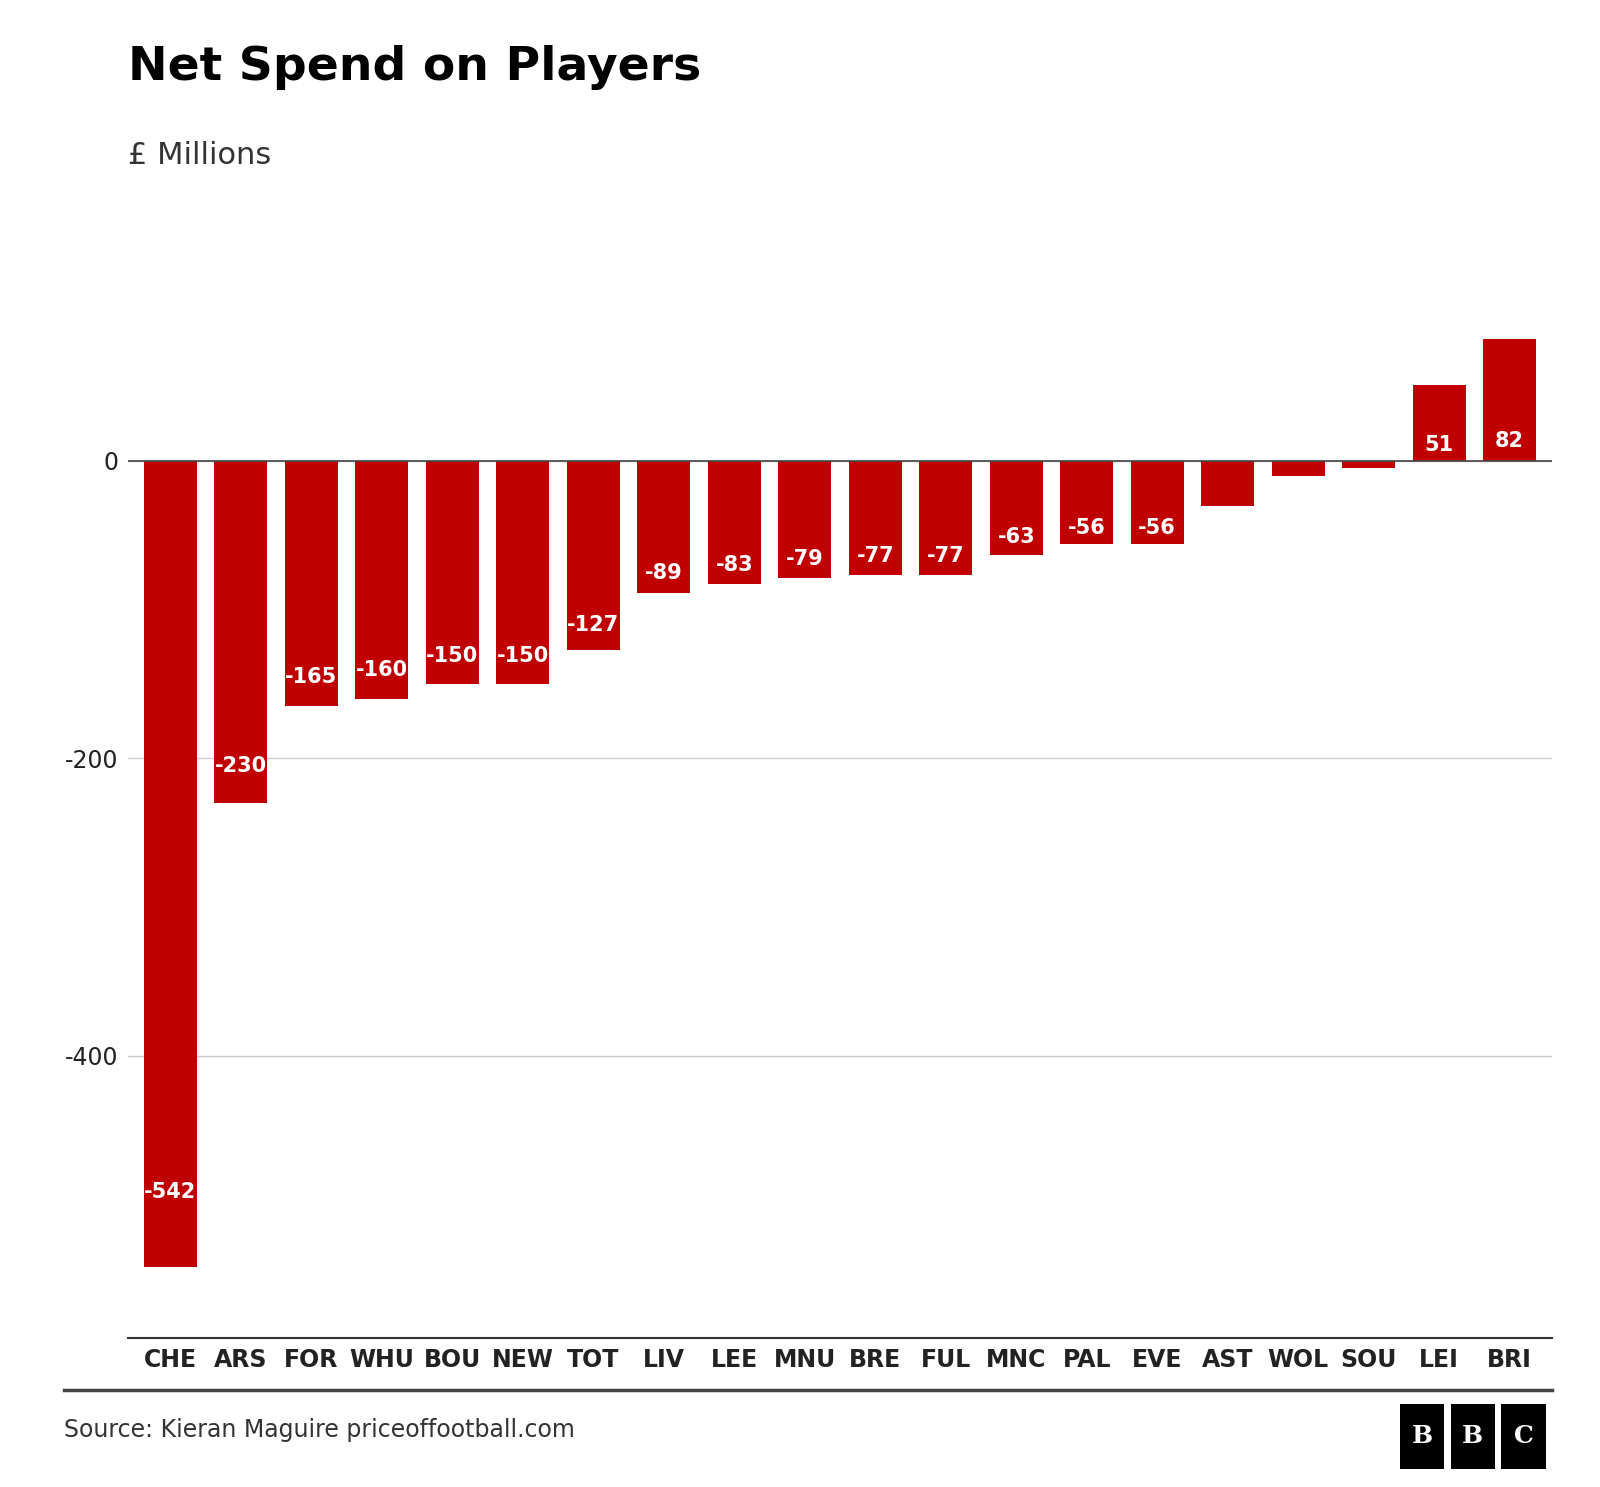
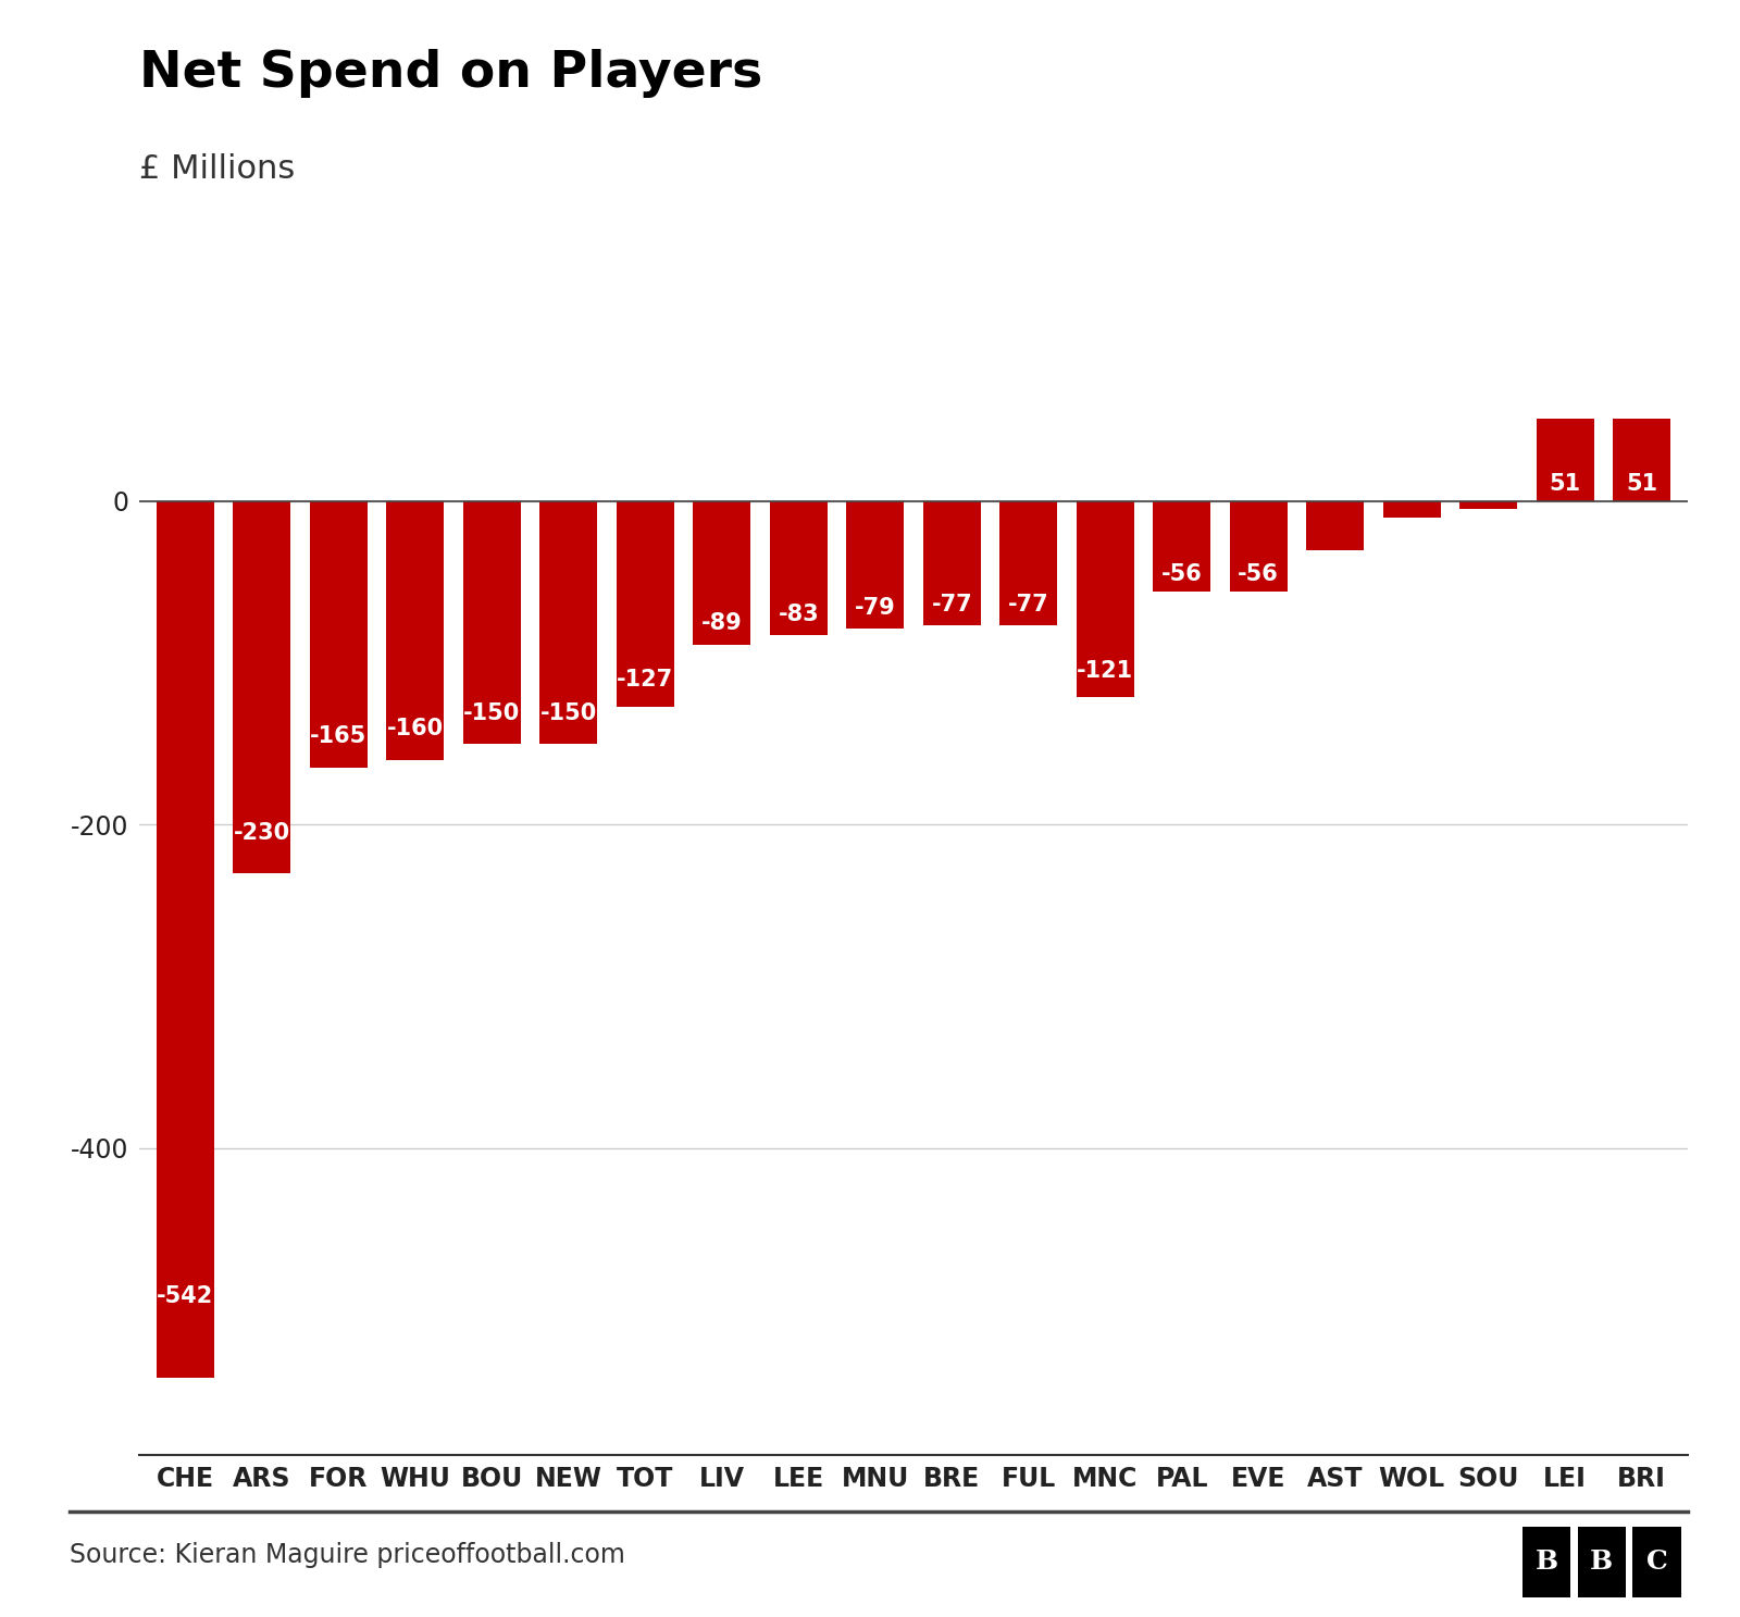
MNC: -63 -> -121
BRI: 82 -> 51
